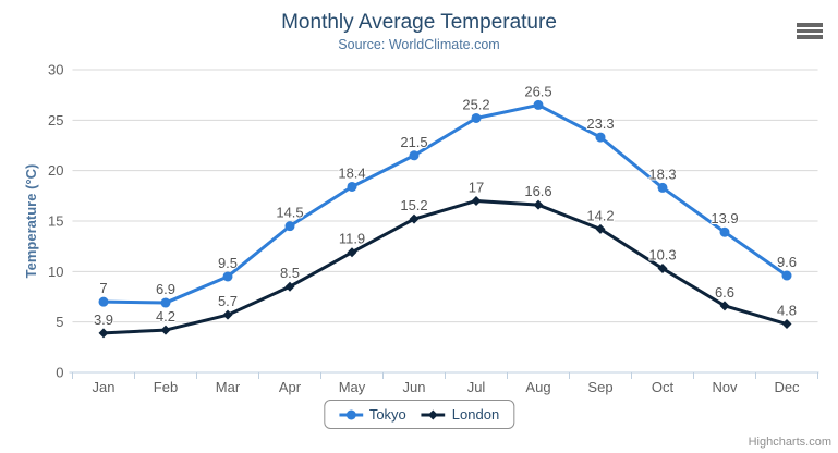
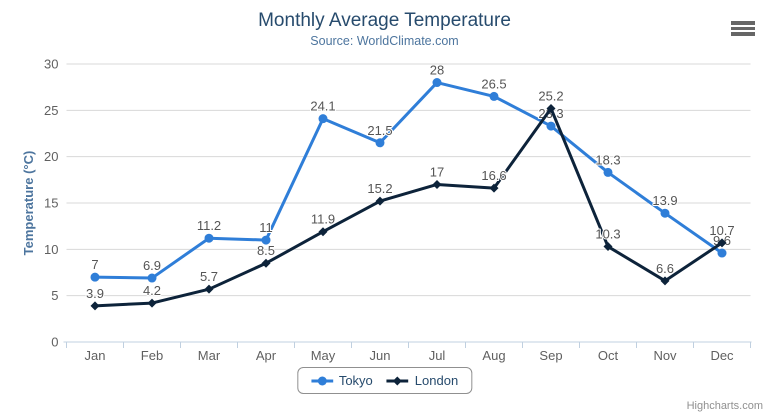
Tokyo/Mar: 9.5 -> 11.2
Tokyo/Apr: 14.5 -> 11
Tokyo/May: 18.4 -> 24.1
Tokyo/Jul: 25.2 -> 28
London/Sep: 14.2 -> 25.2
London/Dec: 4.8 -> 10.7
